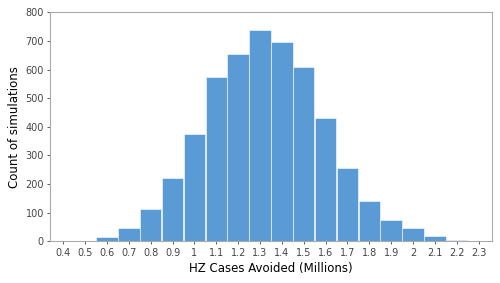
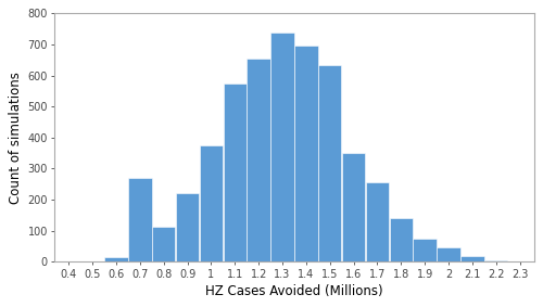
0.7: 47 -> 270
1.5: 608 -> 635
1.6: 430 -> 350
